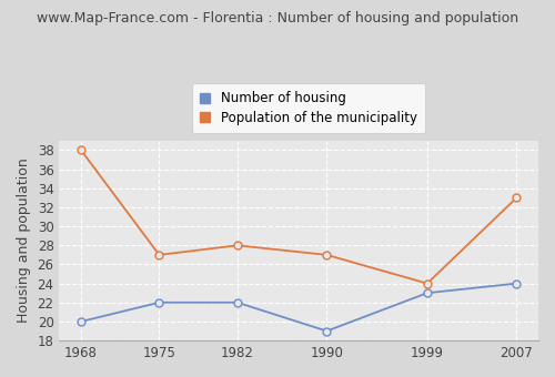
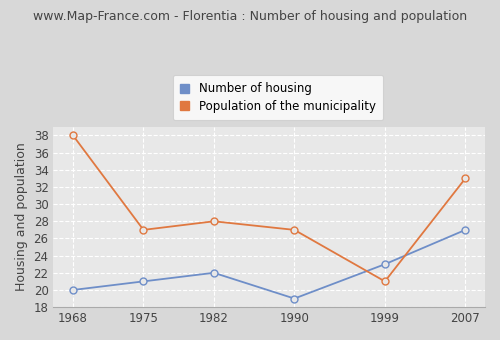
Number of housing/1975: 22 -> 21
Population of the municipality/1999: 24 -> 21
Number of housing/2007: 24 -> 27
